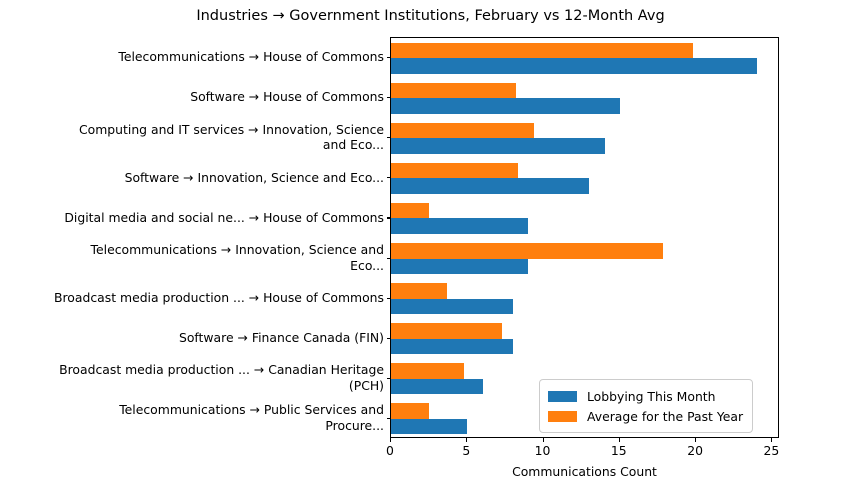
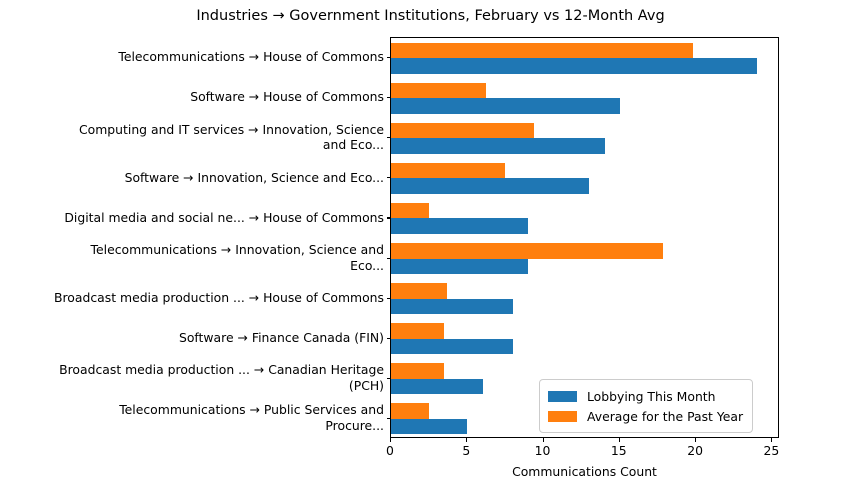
Average for the Past Year/Software → House of Commons: 8.2 -> 6.2
Average for the Past Year/Software → Innovation, Science and Eco...: 8.3 -> 7.5
Average for the Past Year/Software → Finance Canada (FIN): 7.3 -> 3.5
Average for the Past Year/Broadcast media production ... → Canadian Heritage (PCH): 4.8 -> 3.5
